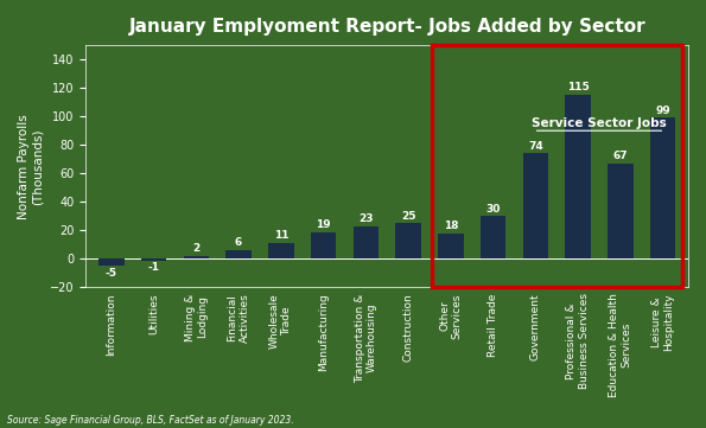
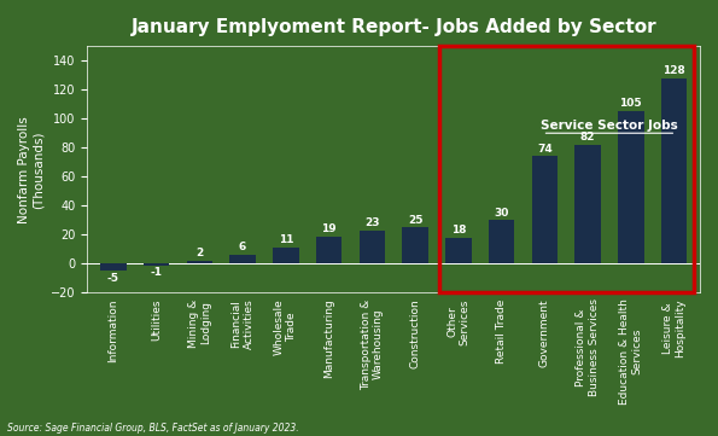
Professional & Business Services: 115 -> 82
Education & Health Services: 67 -> 105
Leisure & Hospitality: 99 -> 128
